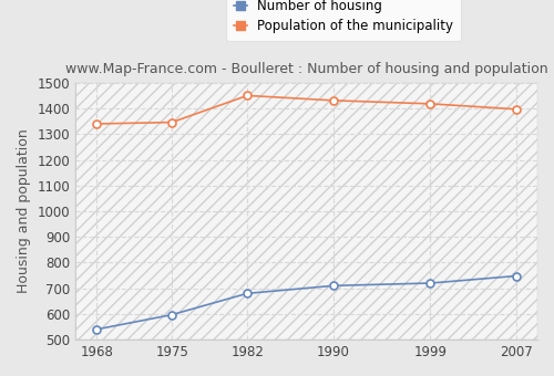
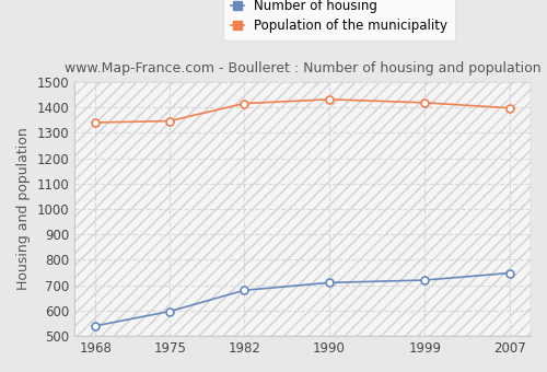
Population of the municipality/1982: 1450 -> 1415
